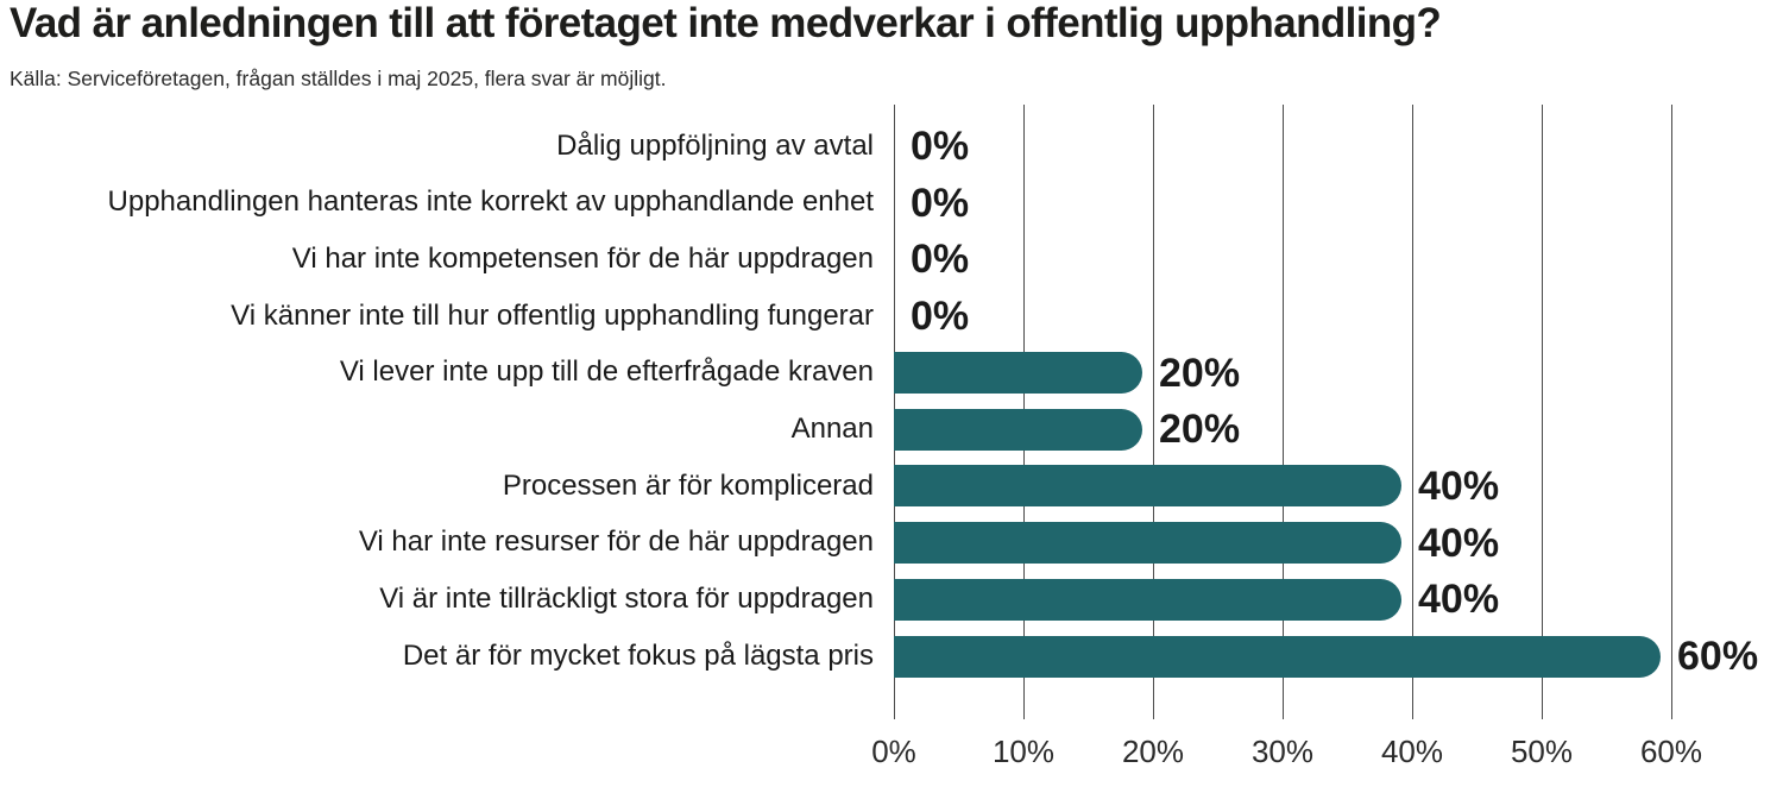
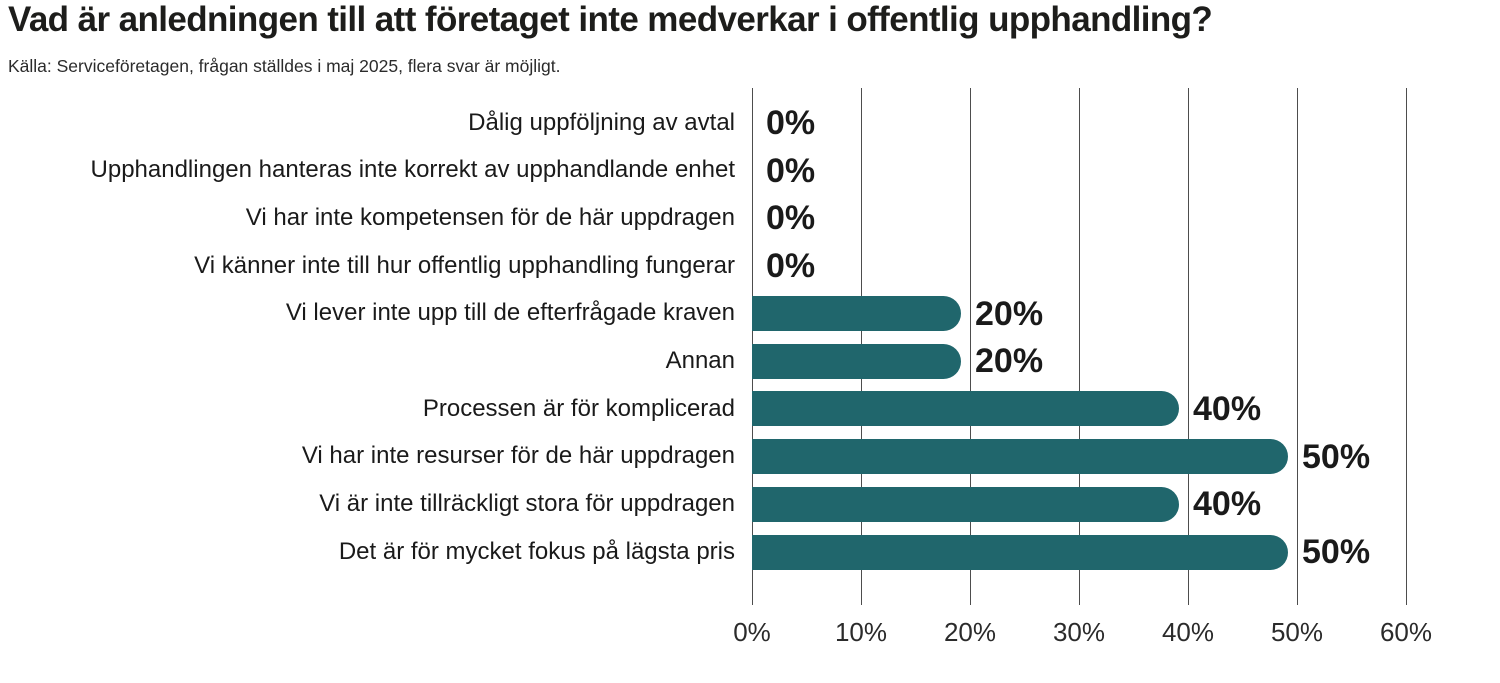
Vi har inte resurser för de här uppdragen: 40% -> 50%
Det är för mycket fokus på lägsta pris: 60% -> 50%
